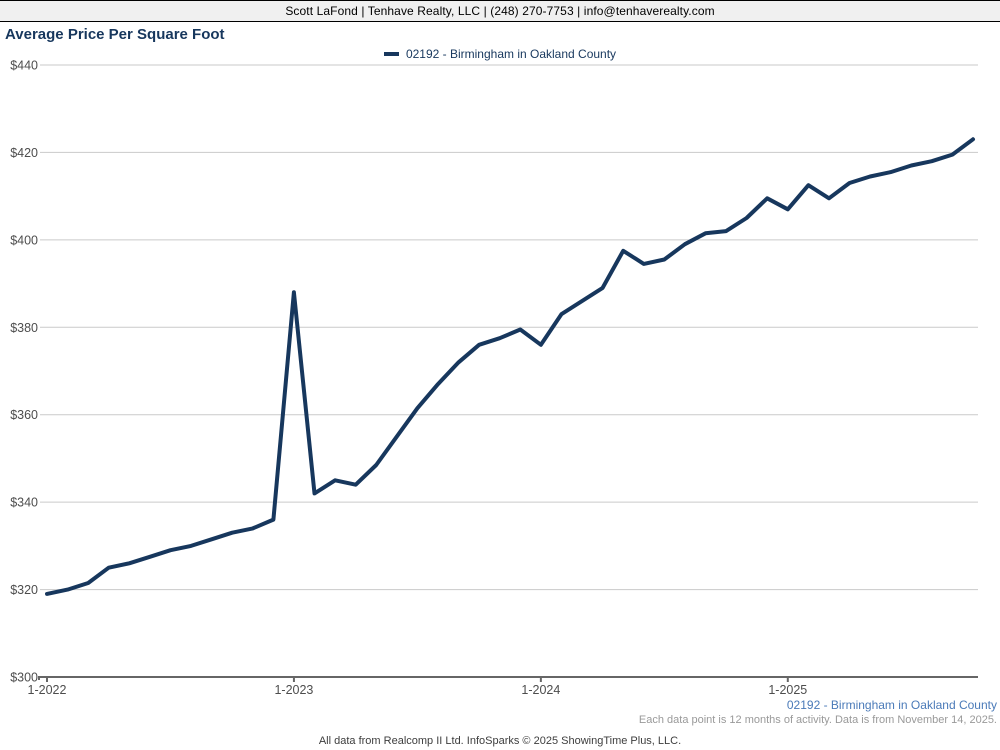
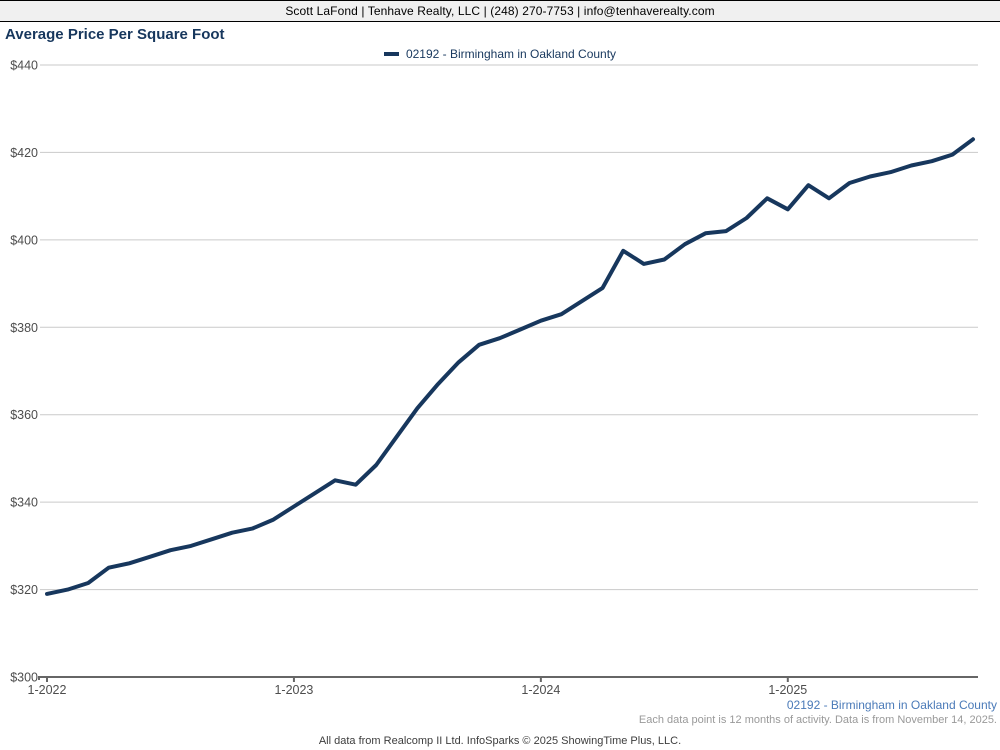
1-2023: $388 -> $339
1-2024: $376 -> $382
